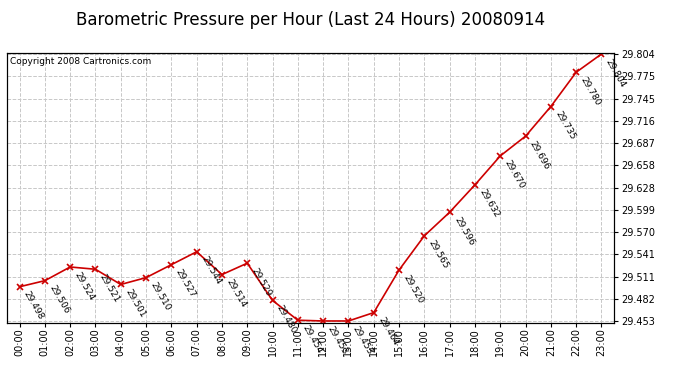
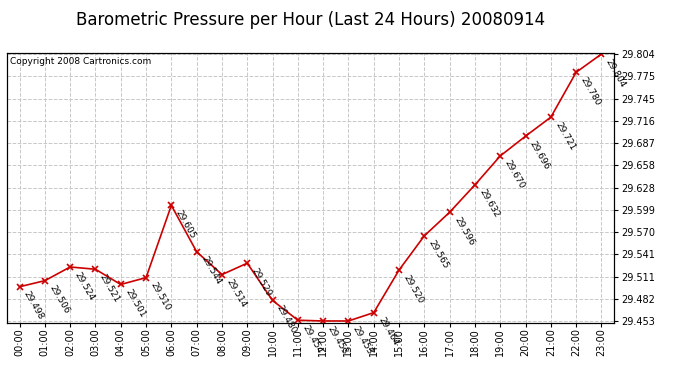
06:00: 29.527 -> 29.605
21:00: 29.735 -> 29.721
